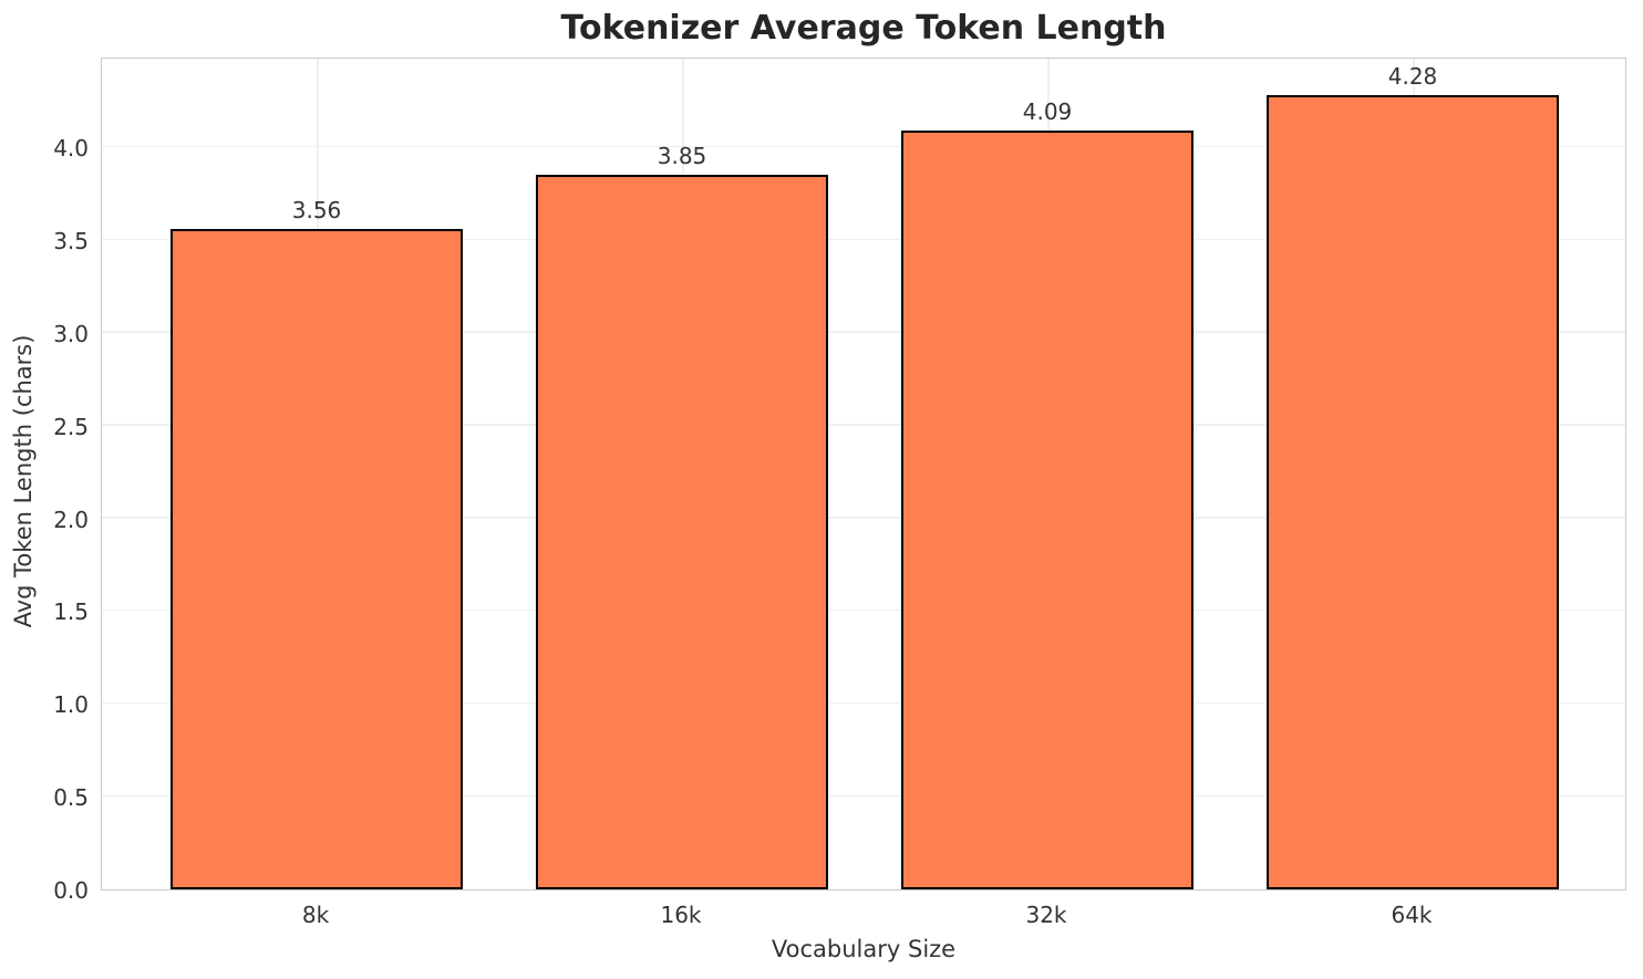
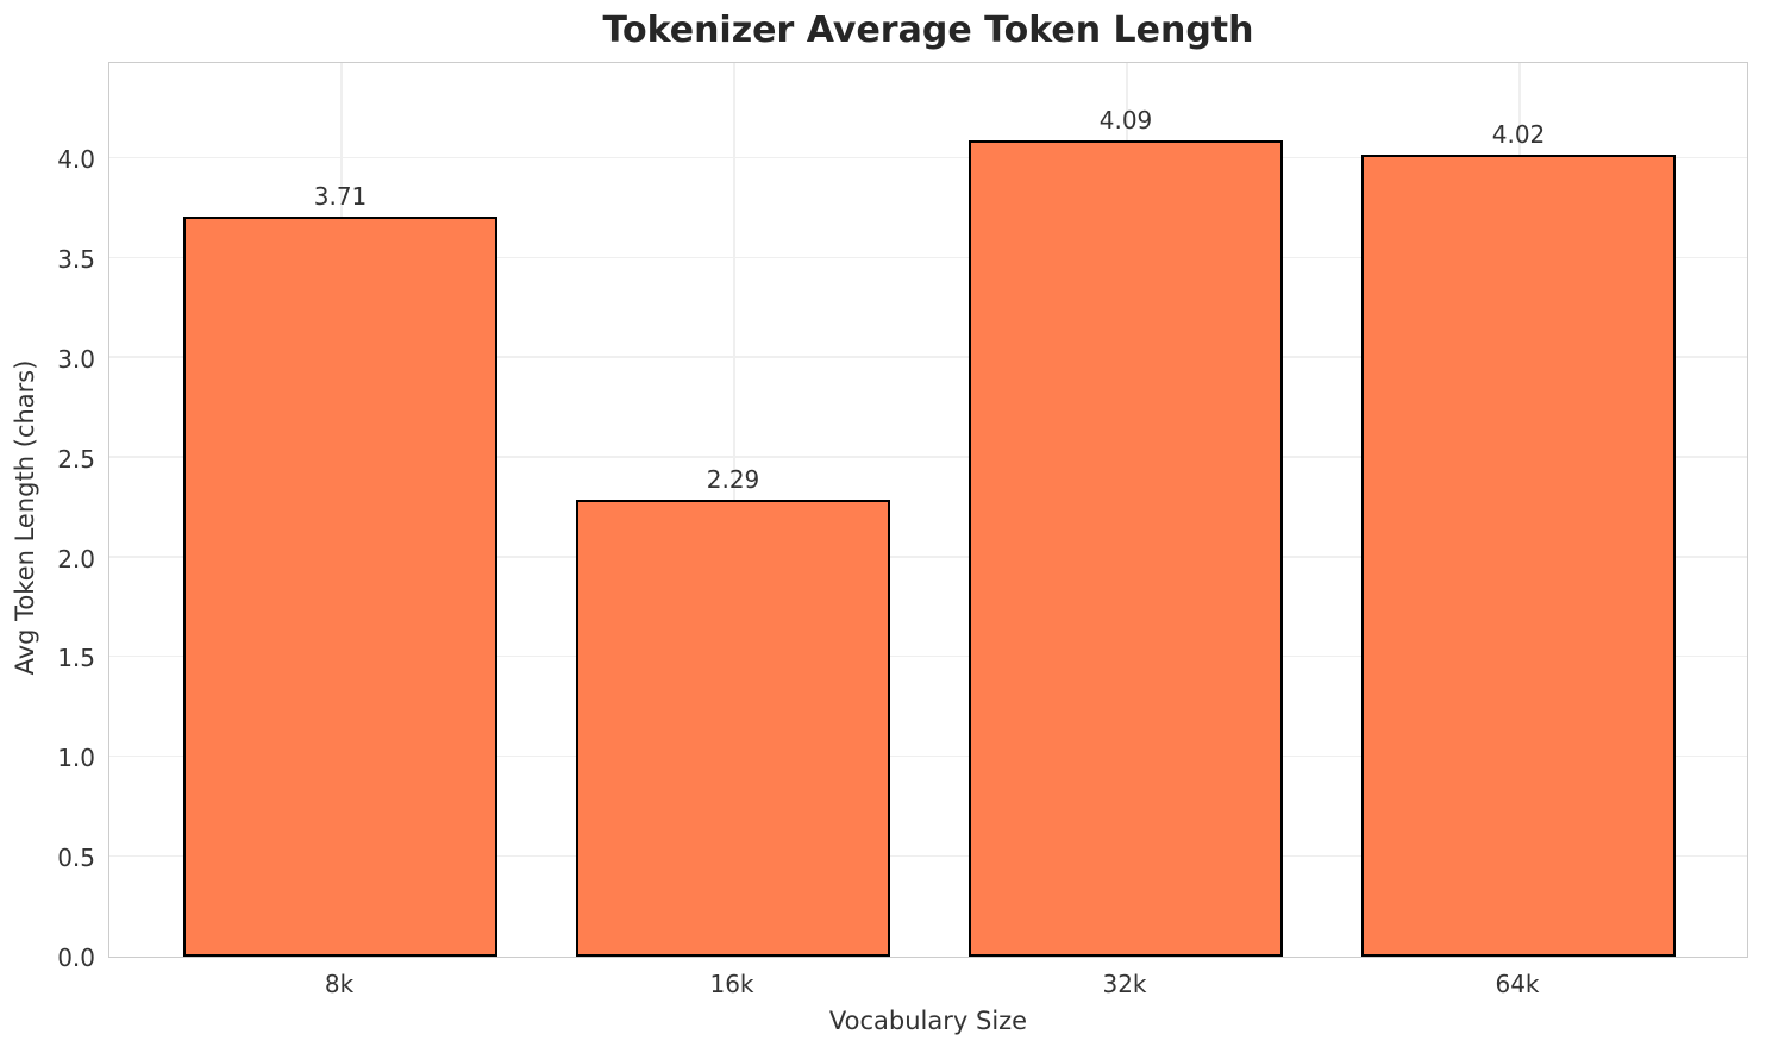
8k: 3.56 -> 3.71
16k: 3.85 -> 2.29
64k: 4.28 -> 4.02
